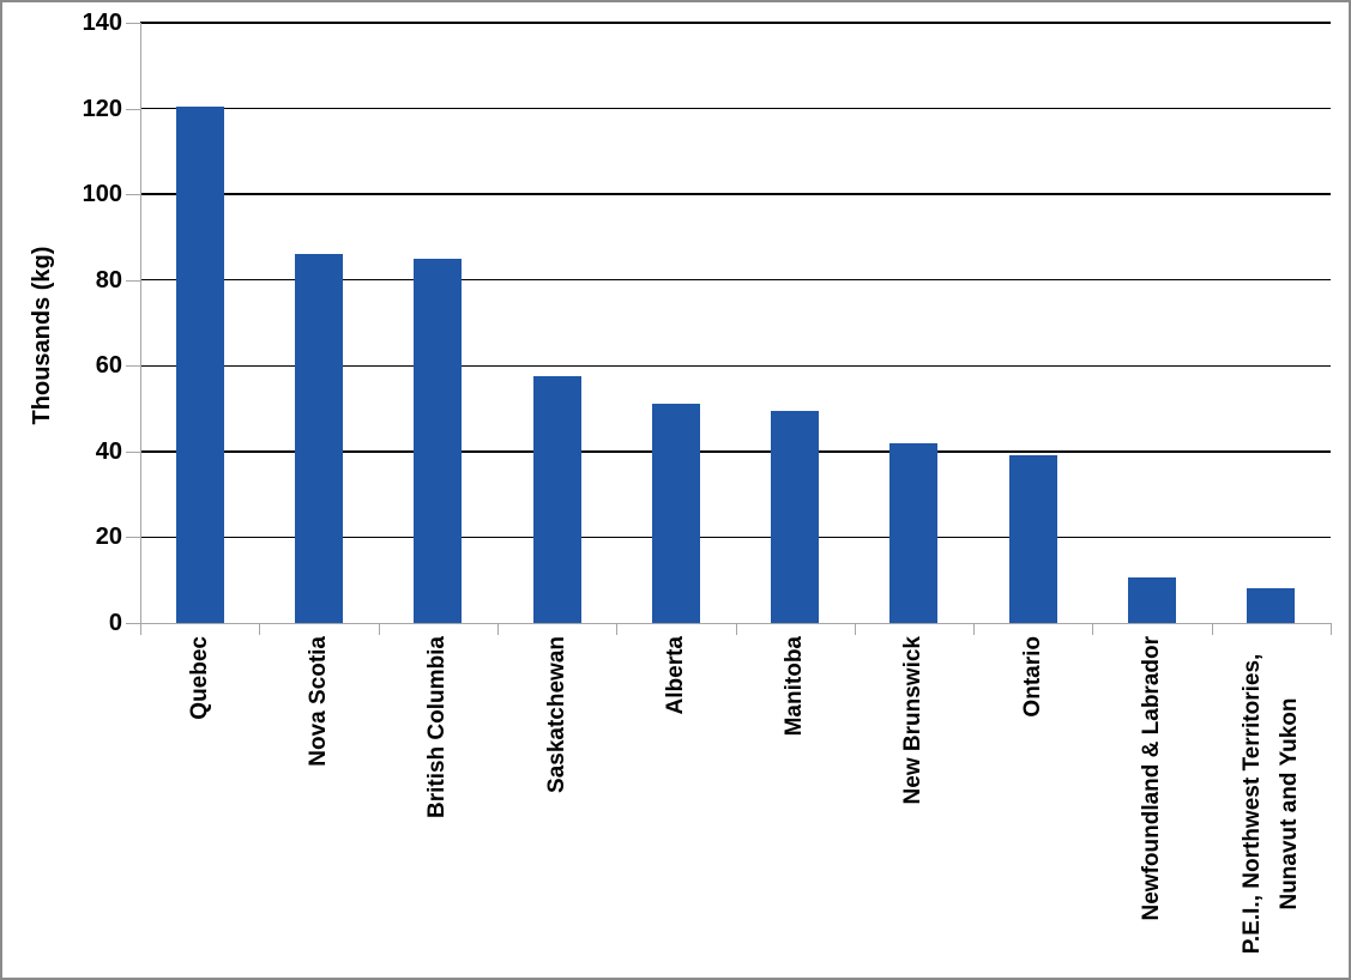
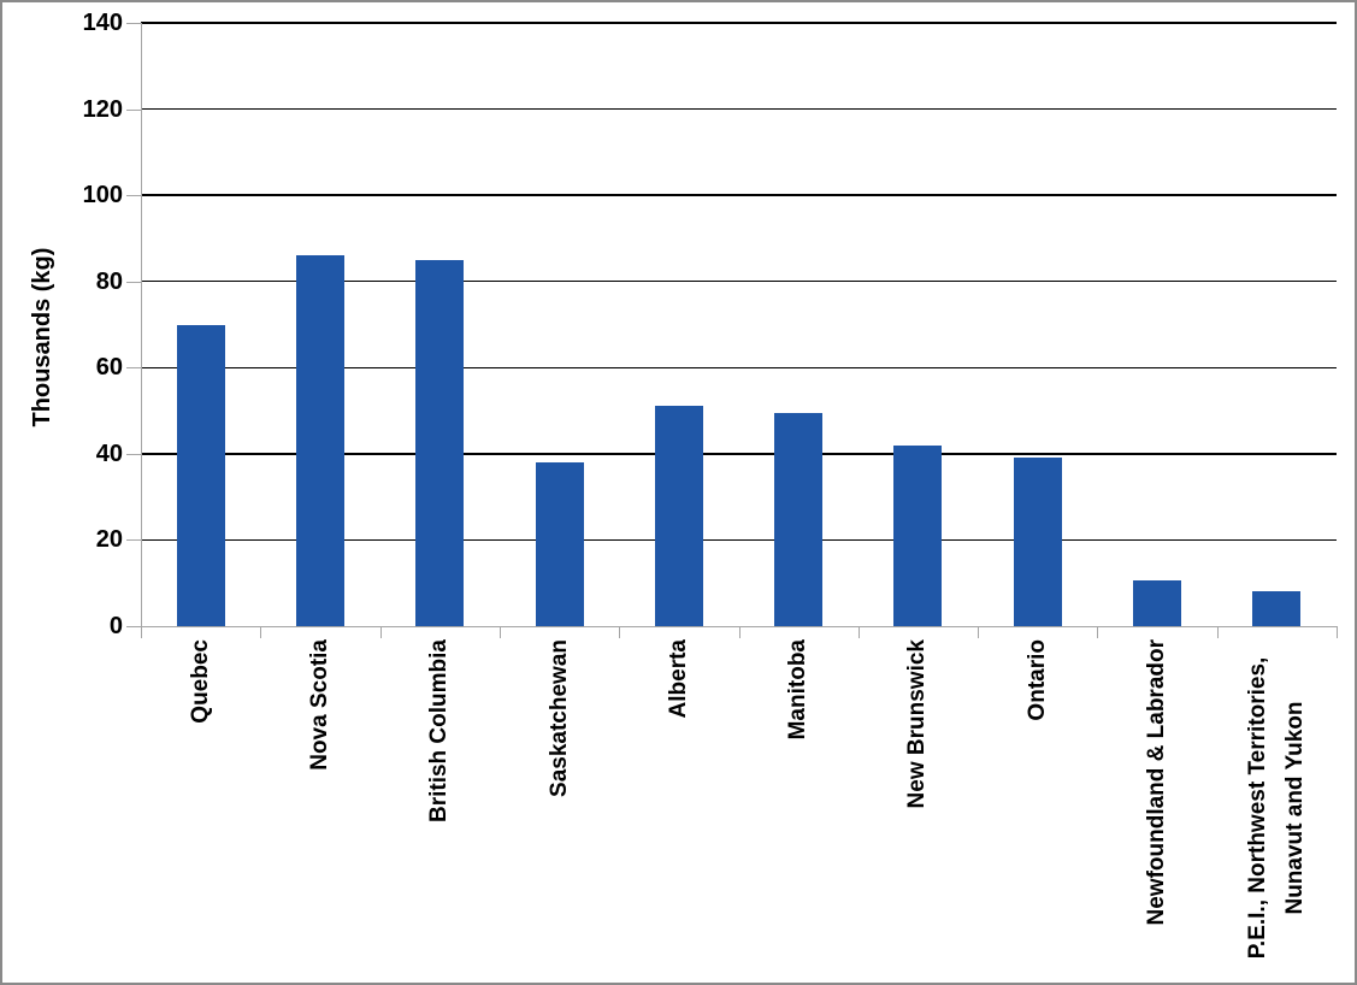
Quebec: 120 -> 70
Saskatchewan: 58 -> 38
